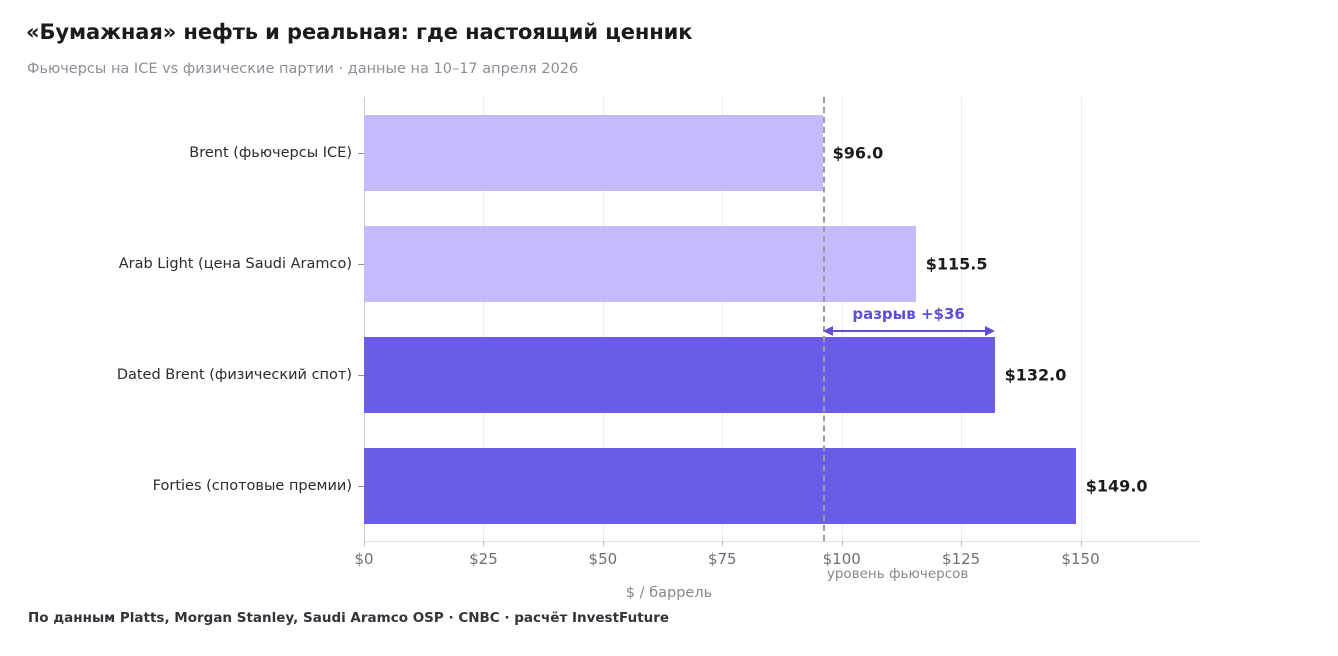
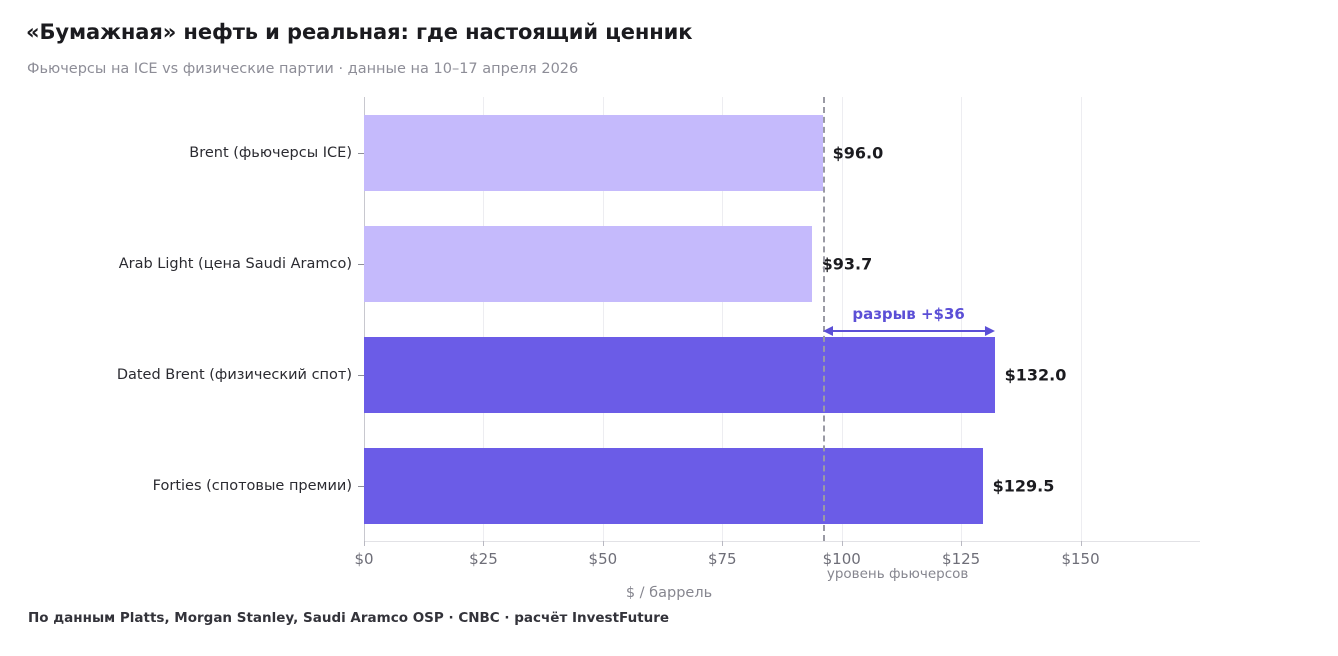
Arab Light (цена Saudi Aramco): $115.5 -> $93.7
Forties (спотовые премии): $149.0 -> $129.5
